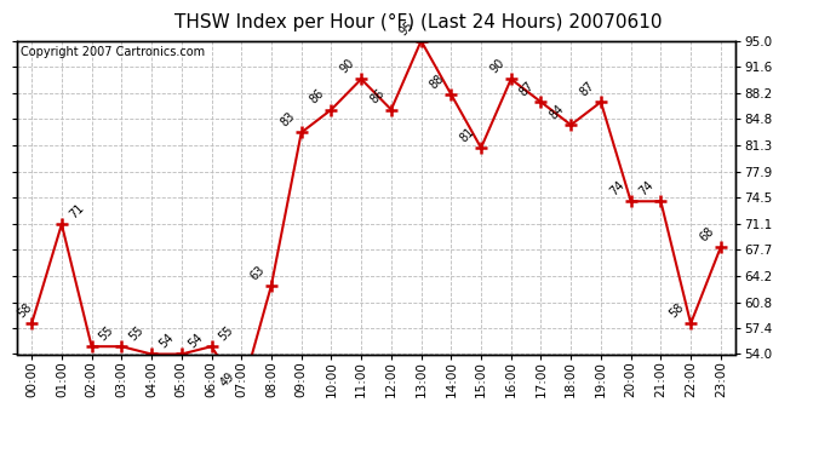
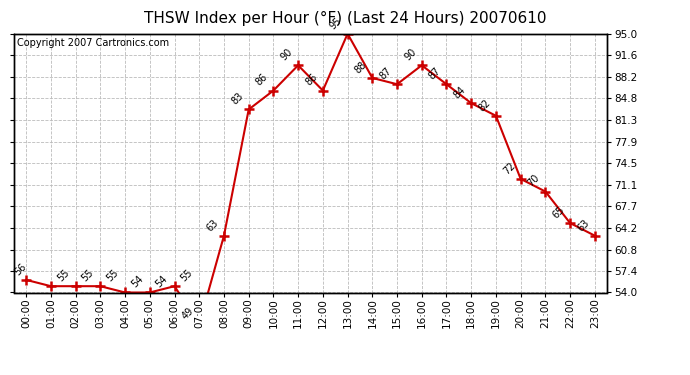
00:00: 58 -> 56
01:00: 71 -> 55
15:00: 81 -> 87
19:00: 87 -> 82
20:00: 74 -> 72
21:00: 74 -> 70
22:00: 58 -> 65
23:00: 68 -> 63
